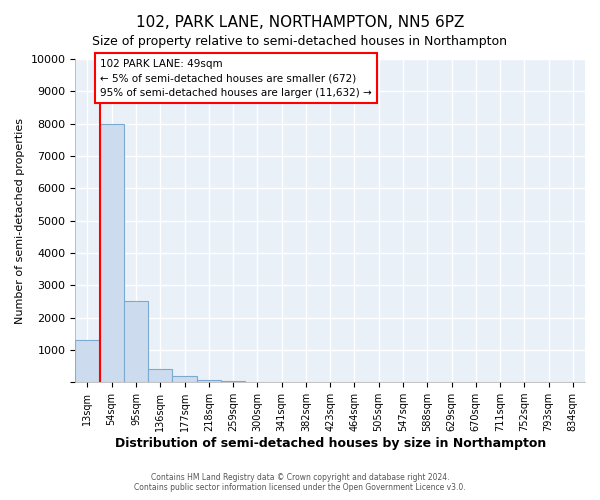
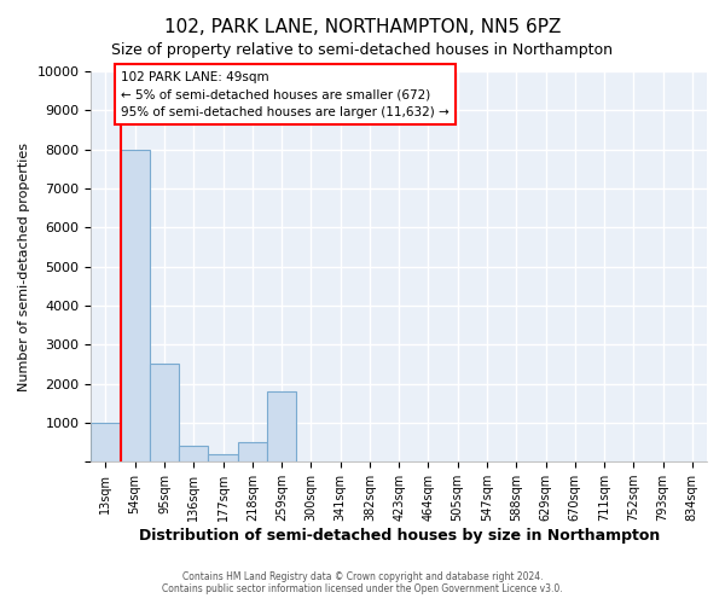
13sqm: 1300 -> 1000
218sqm: 70 -> 500
259sqm: 30 -> 1800
